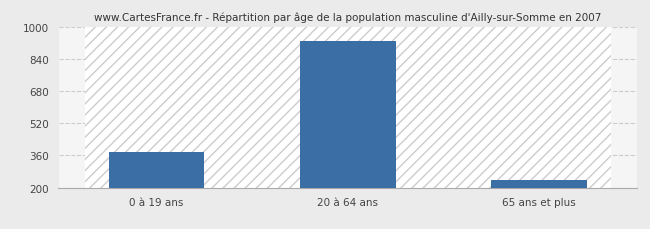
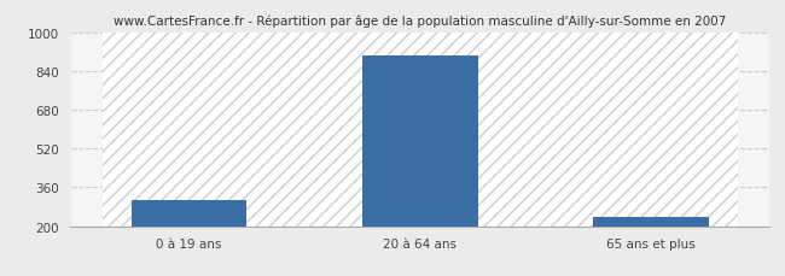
0 à 19 ans: 375 -> 305
20 à 64 ans: 930 -> 905
